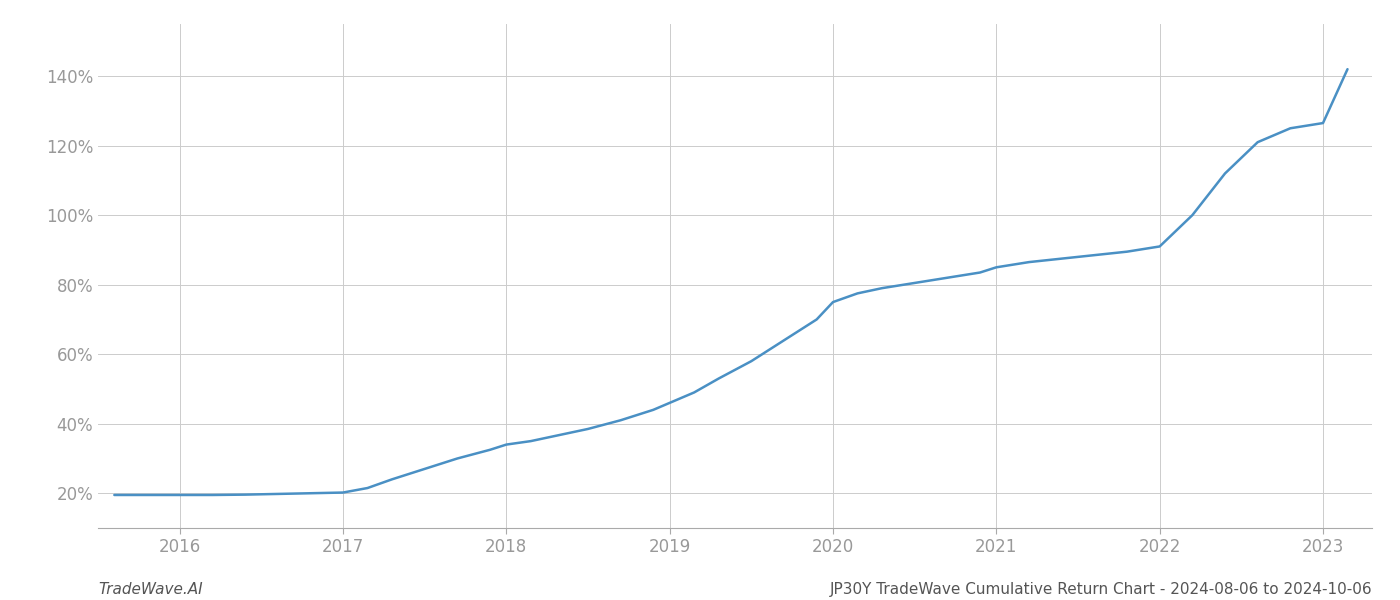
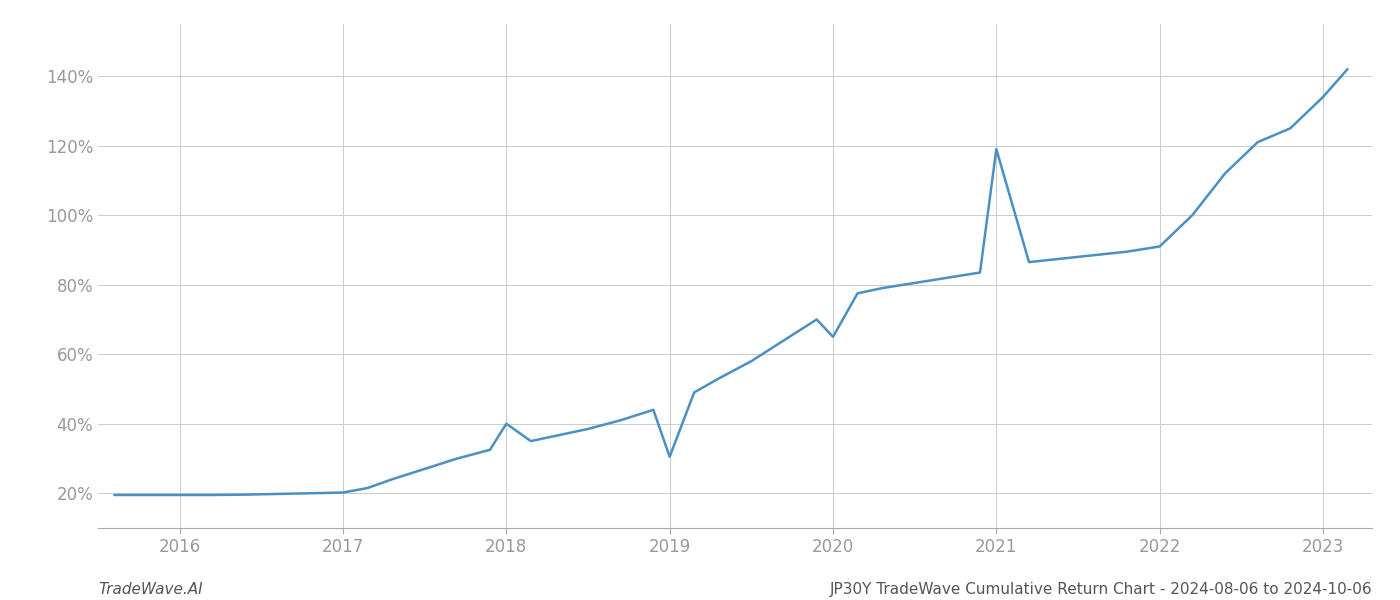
2018: 34.0% -> 40.0%
2019: 46.0% -> 30.5%
2020: 75.0% -> 65.0%
2021: 85.0% -> 119.0%
2023: 126.5% -> 134.0%
